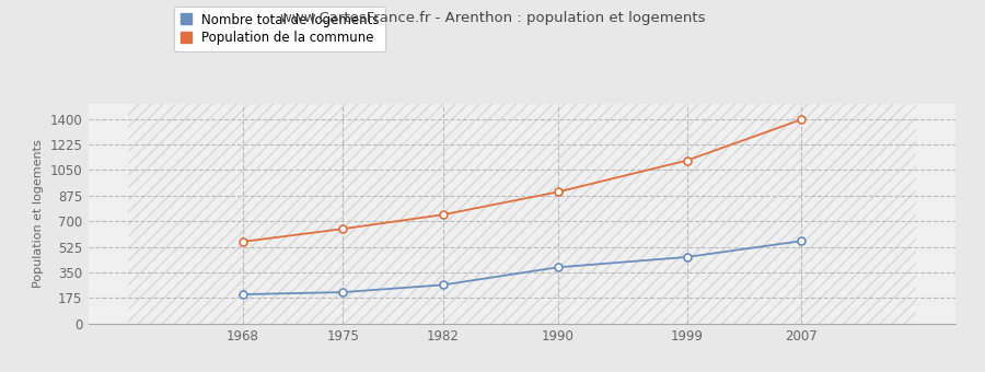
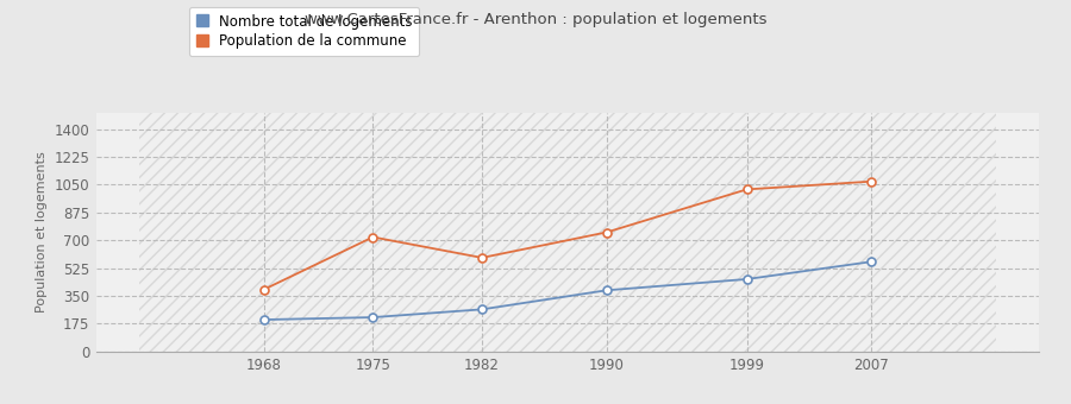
Population de la commune/1968: 560 -> 390
Population de la commune/1975: 650 -> 720
Population de la commune/1982: 740 -> 590
Population de la commune/1990: 900 -> 750
Population de la commune/1999: 1120 -> 1020
Population de la commune/2007: 1400 -> 1070
